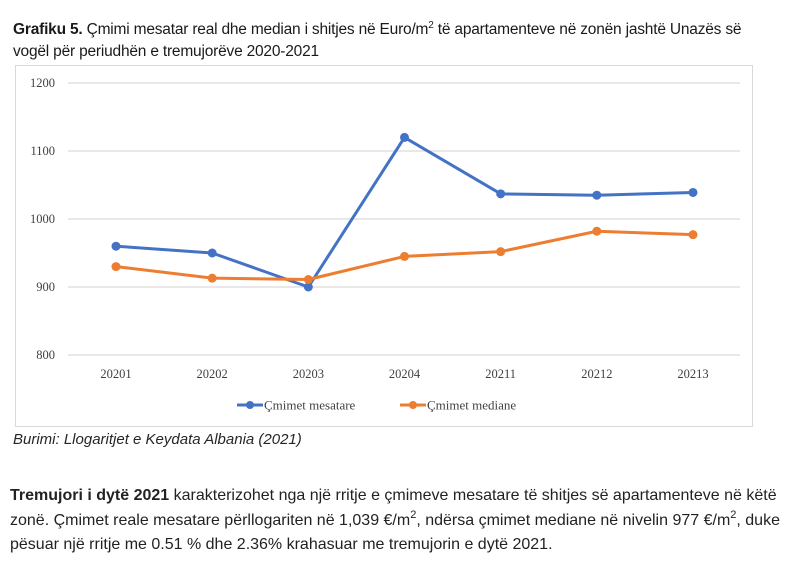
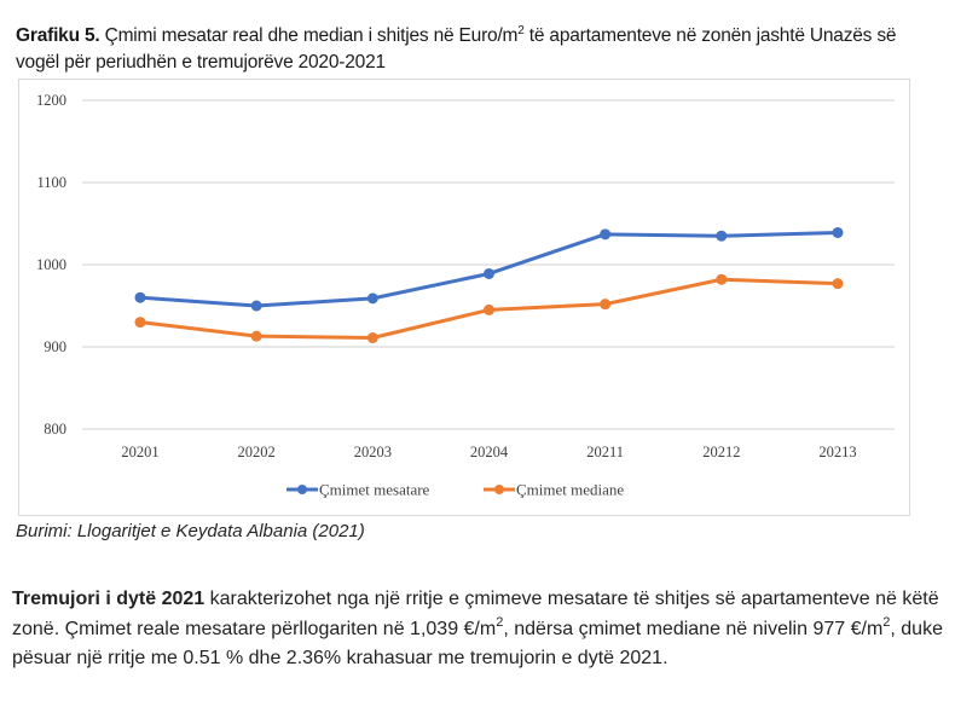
Çmimet mesatare/20203: 900 -> 960
Çmimet mesatare/20204: 1120 -> 990
